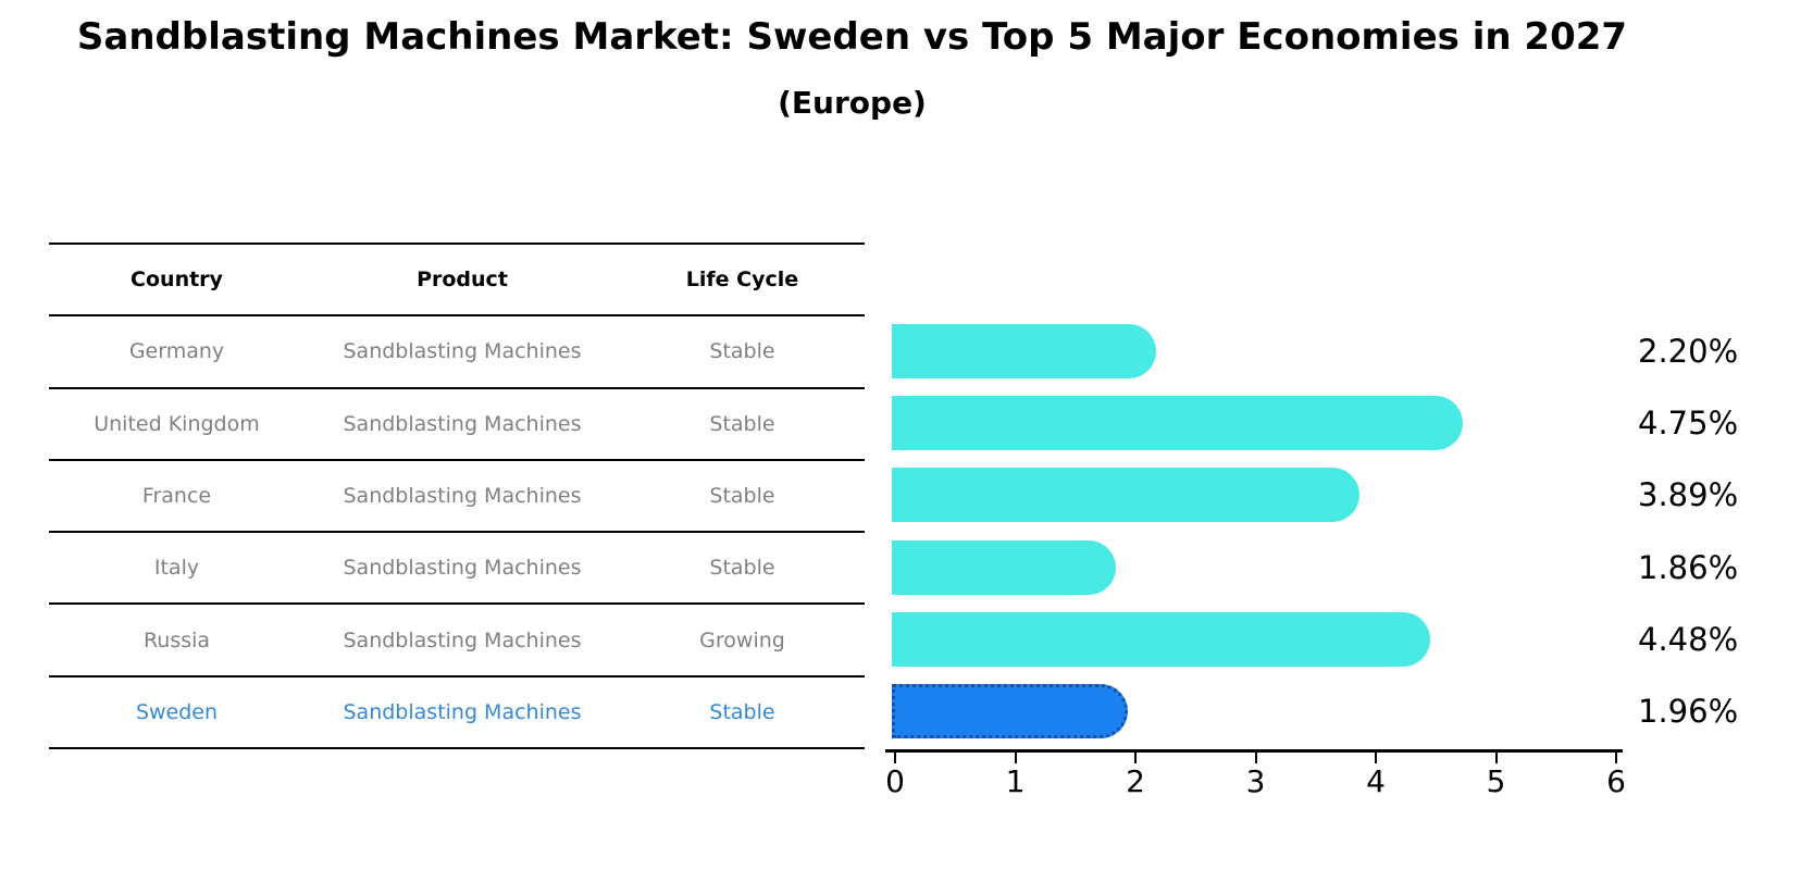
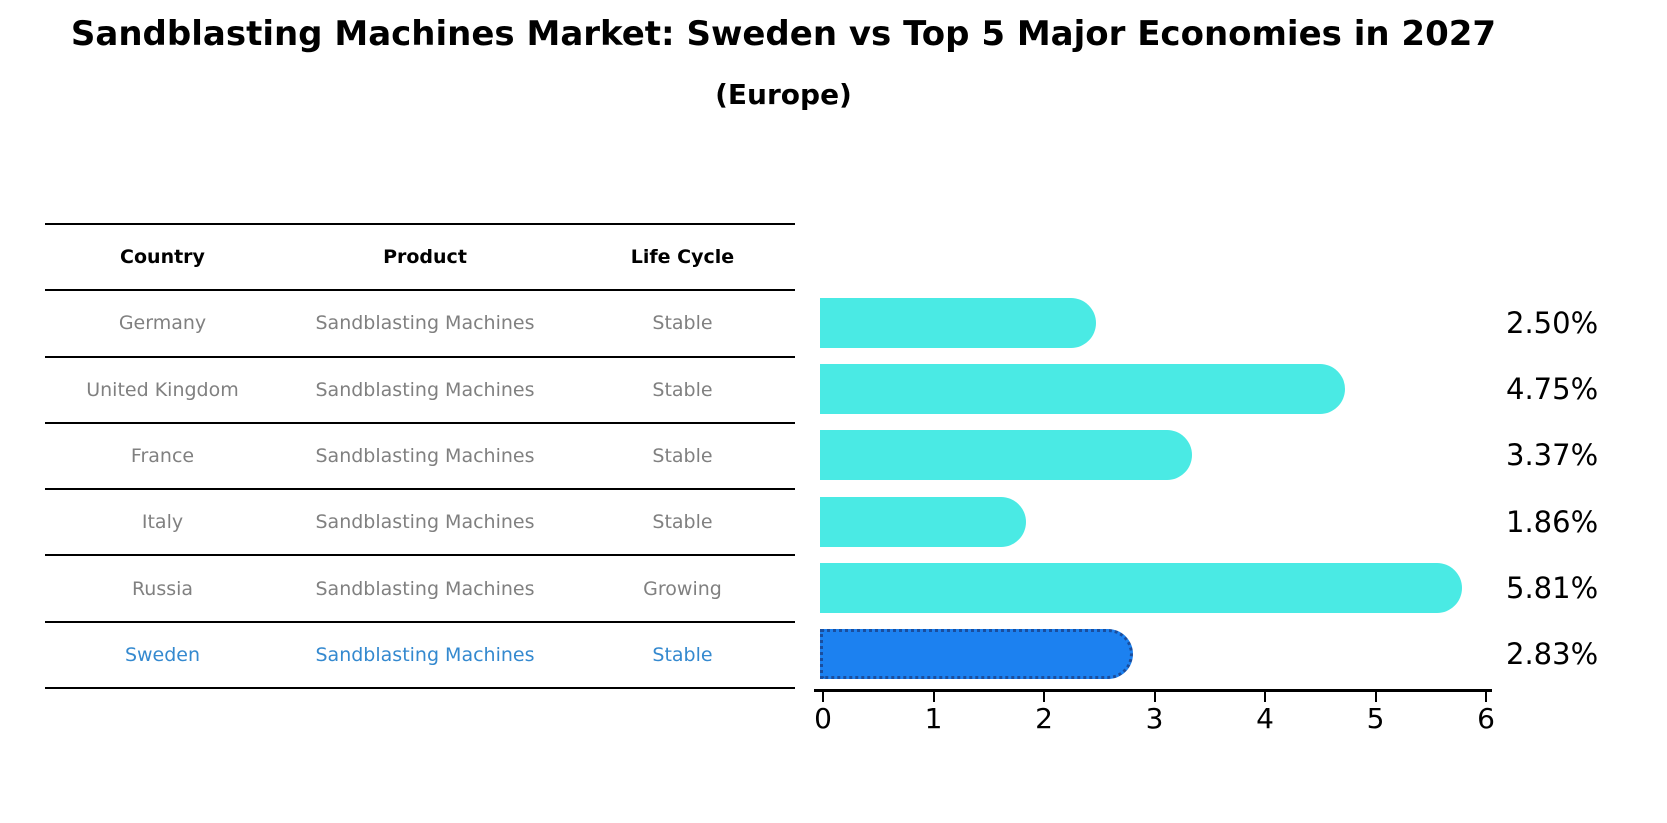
Germany: 2.20% -> 2.50%
France: 3.89% -> 3.37%
Russia: 4.48% -> 5.81%
Sweden: 1.96% -> 2.83%
